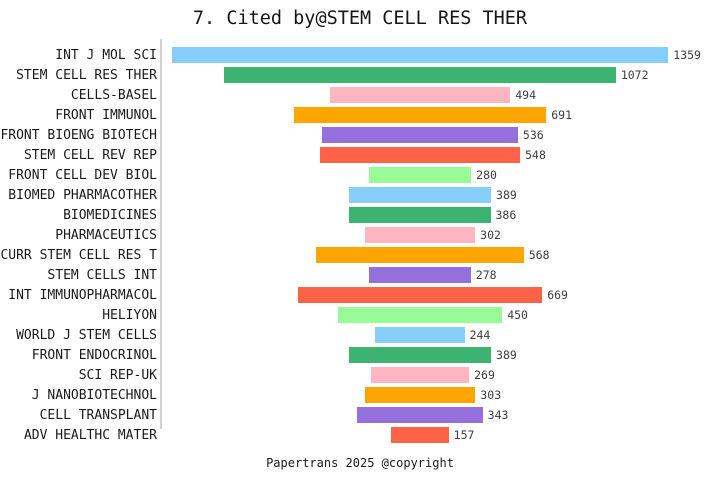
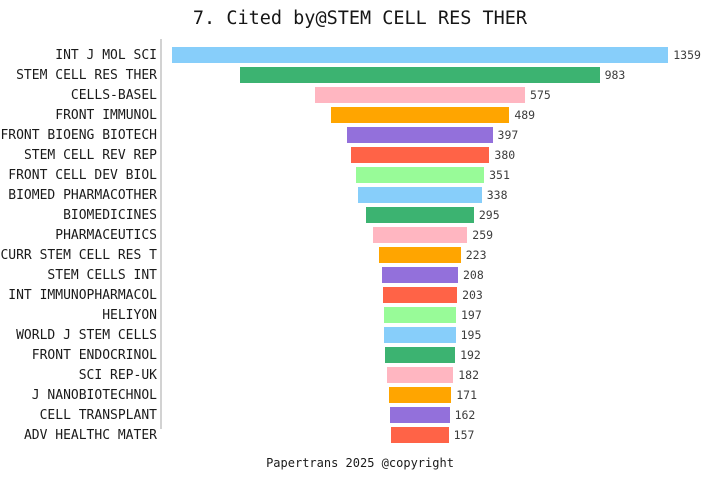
STEM CELL RES THER: 1072 -> 983
CELLS-BASEL: 494 -> 575
FRONT IMMUNOL: 691 -> 489
FRONT BIOENG BIOTECH: 536 -> 397
STEM CELL REV REP: 548 -> 380
FRONT CELL DEV BIOL: 280 -> 351
BIOMED PHARMACOTHER: 389 -> 338
BIOMEDICINES: 386 -> 295
PHARMACEUTICS: 302 -> 259
CURR STEM CELL RES T: 568 -> 223
STEM CELLS INT: 278 -> 208
INT IMMUNOPHARMACOL: 669 -> 203
HELIYON: 450 -> 197
WORLD J STEM CELLS: 244 -> 195
FRONT ENDOCRINOL: 389 -> 192
SCI REP-UK: 269 -> 182
J NANOBIOTECHNOL: 303 -> 171
CELL TRANSPLANT: 343 -> 162
